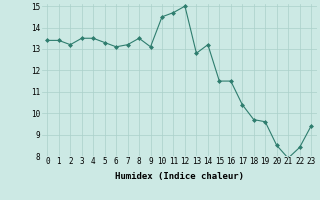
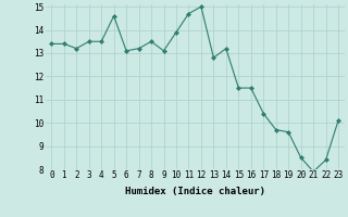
5: 13.3 -> 14.6
10: 14.5 -> 13.9
23: 9.4 -> 10.1
